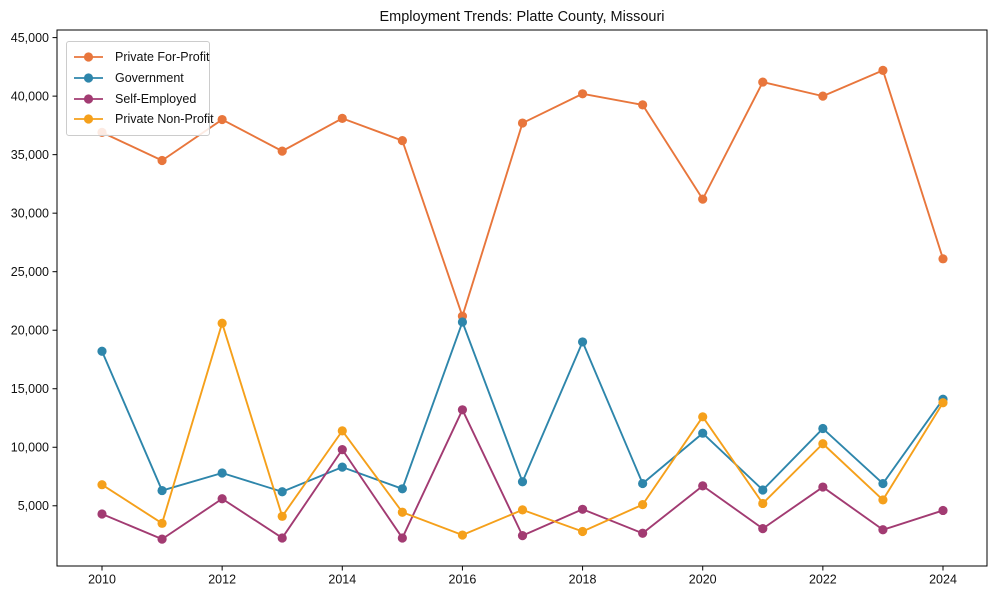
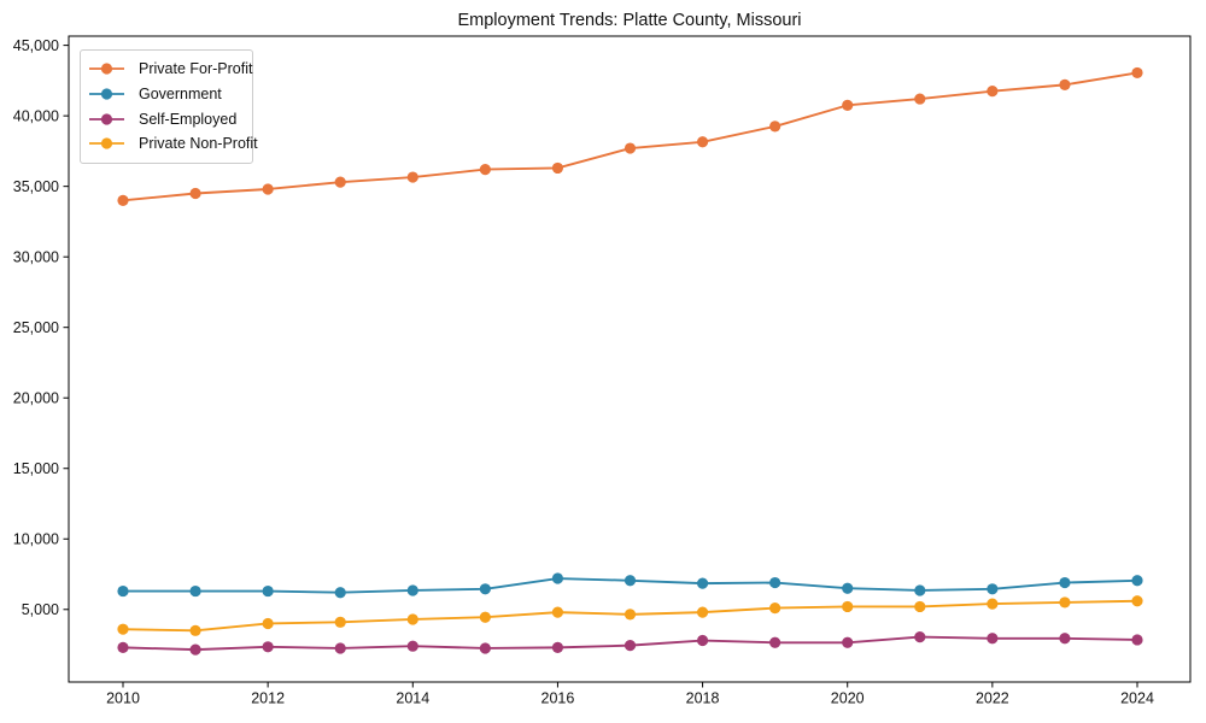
Private For-Profit/2010: 36900 -> 34000
Government/2010: 18200 -> 6300
Self-Employed/2010: 4300 -> 2300
Private Non-Profit/2010: 6800 -> 3600
Private For-Profit/2012: 38000 -> 34800
Government/2012: 7800 -> 6300
Self-Employed/2012: 5600 -> 2400
Private Non-Profit/2012: 20600 -> 4000
Private For-Profit/2014: 38100 -> 35600
Government/2014: 8300 -> 6400
Self-Employed/2014: 9800 -> 2400
Private Non-Profit/2014: 11400 -> 4300
Private For-Profit/2016: 21200 -> 36300
Government/2016: 20700 -> 7200
Self-Employed/2016: 13200 -> 2300
Private Non-Profit/2016: 2500 -> 4800
Private For-Profit/2018: 40200 -> 38200
Government/2018: 19000 -> 6800
Self-Employed/2018: 4700 -> 2800
Private Non-Profit/2018: 2800 -> 4800
Private For-Profit/2020: 31200 -> 40800
Government/2020: 11200 -> 6500
Self-Employed/2020: 6700 -> 2600
Private Non-Profit/2020: 12600 -> 5200
Private For-Profit/2022: 40000 -> 41800
Government/2022: 11600 -> 6400
Self-Employed/2022: 6600 -> 3000
Private Non-Profit/2022: 10300 -> 5400
Private For-Profit/2024: 26100 -> 43000
Government/2024: 14100 -> 7000
Self-Employed/2024: 4600 -> 2800
Private Non-Profit/2024: 13800 -> 5600
